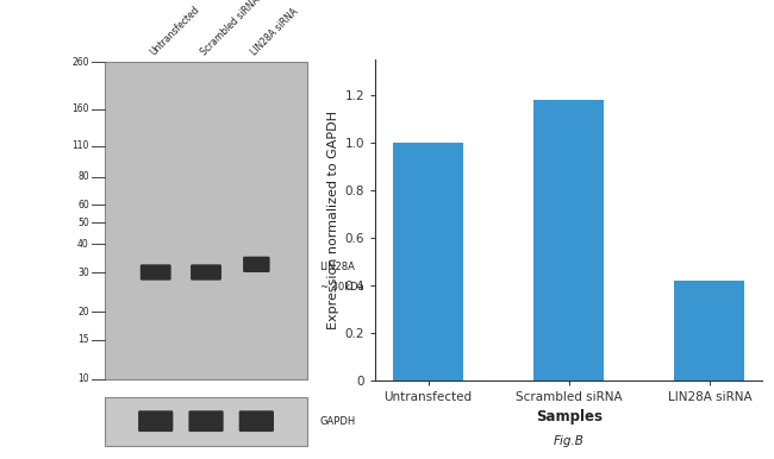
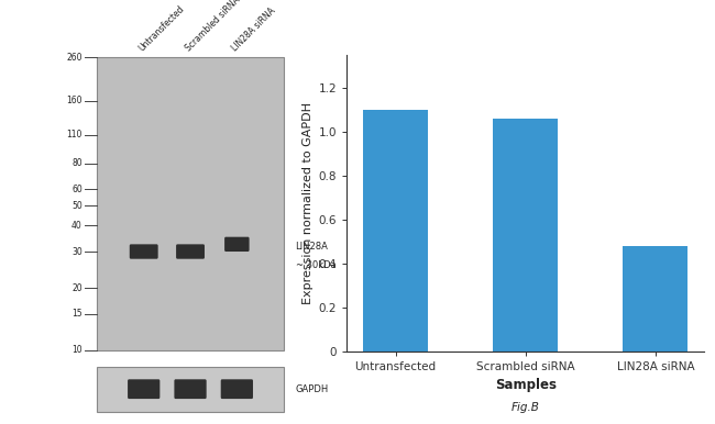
Untransfected: 1.00 -> 1.10
Scrambled siRNA: 1.18 -> 1.06
LIN28A siRNA: 0.42 -> 0.48
